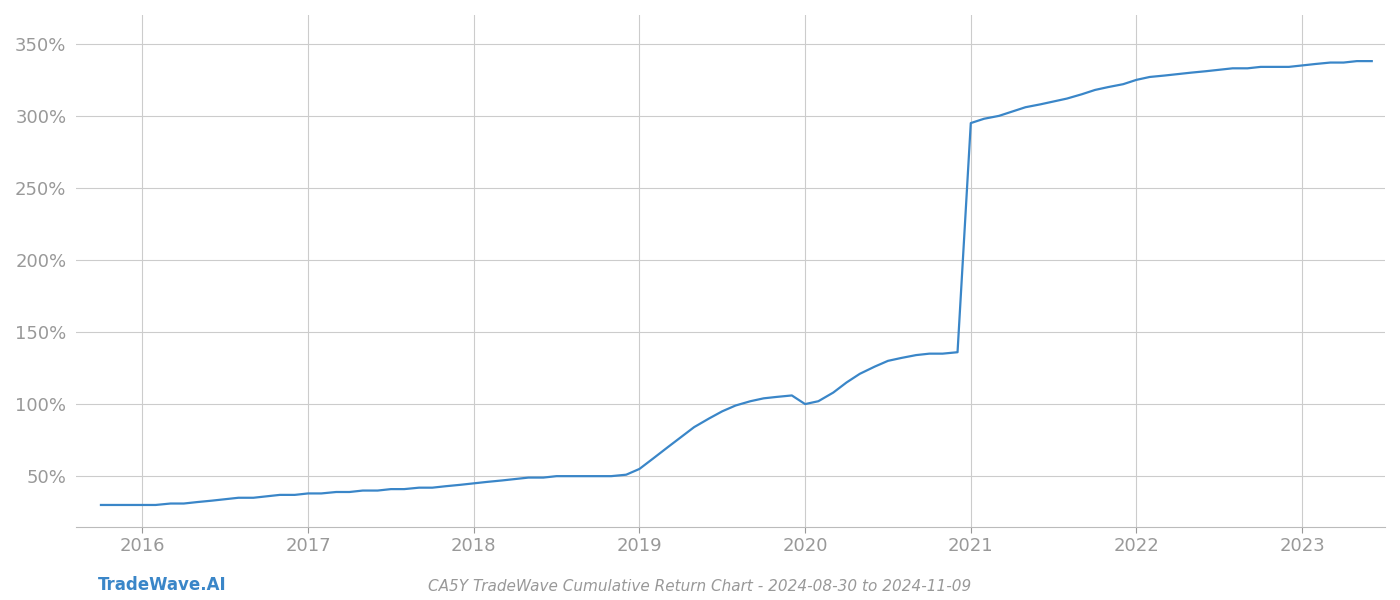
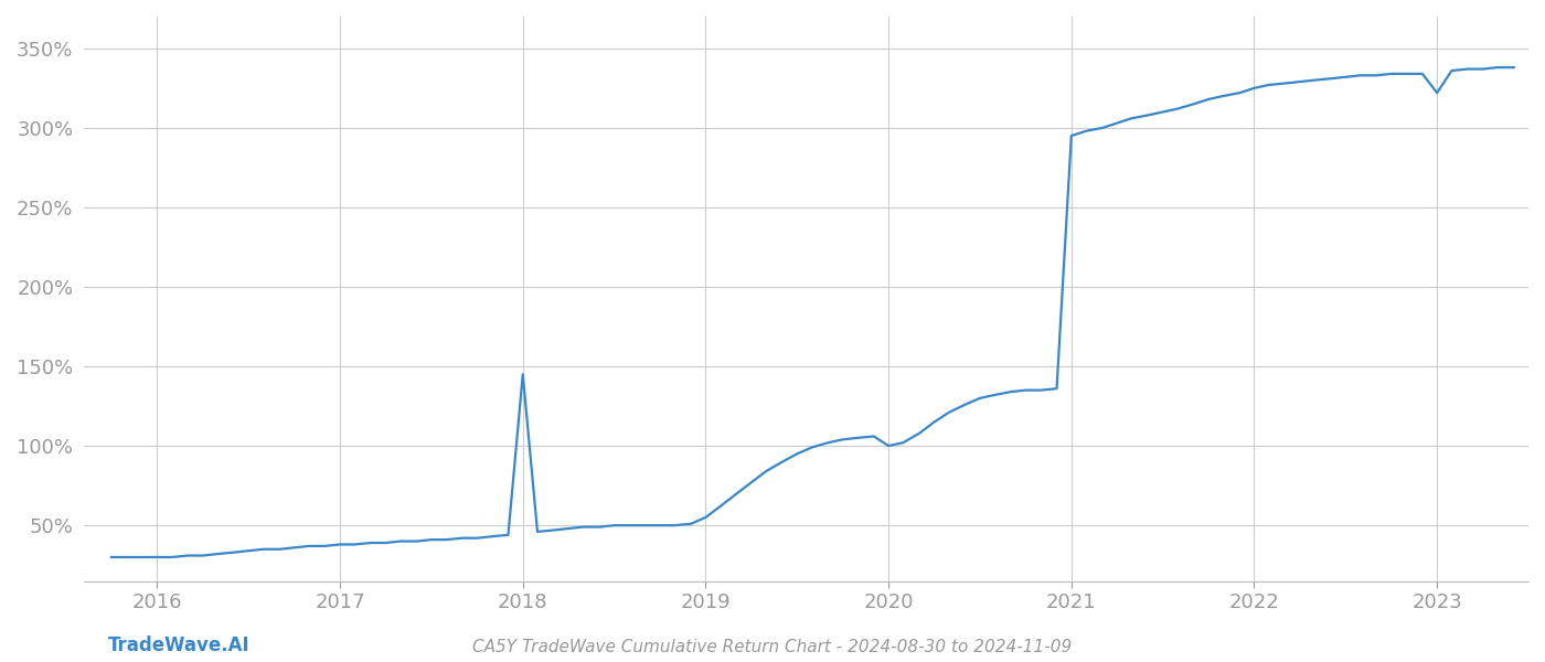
2018: 45% -> 145%
2023: 335% -> 322%
